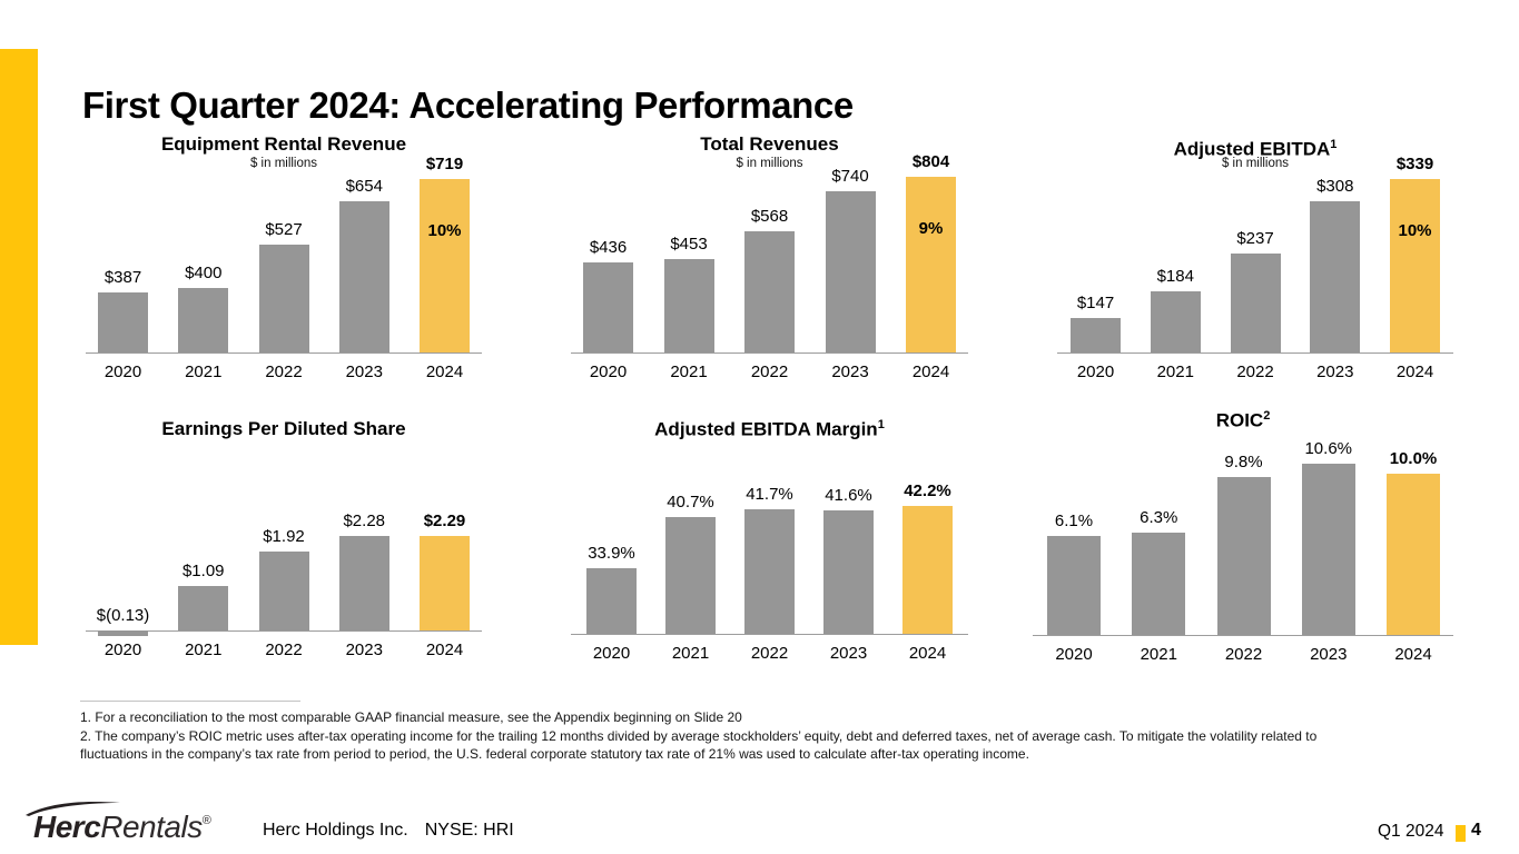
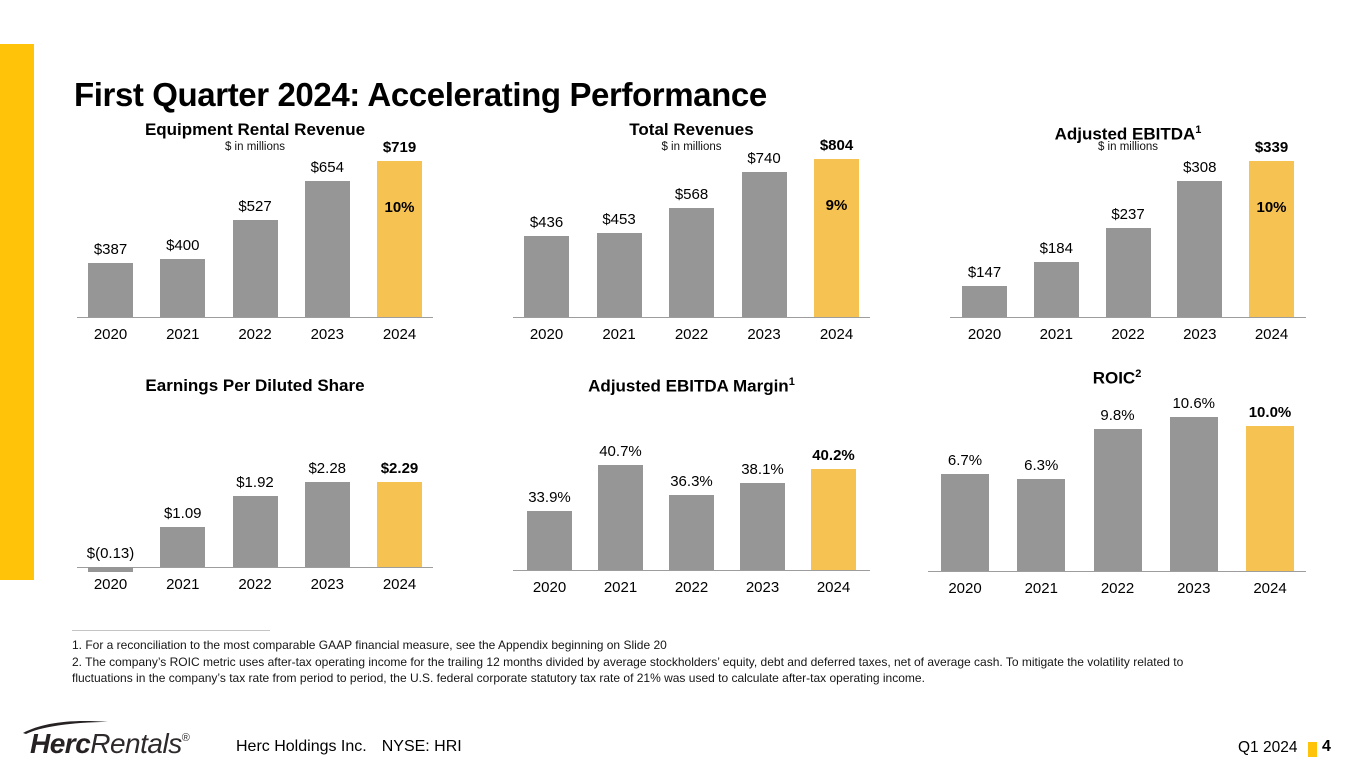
Adjusted EBITDA Margin/2022: 41.7% -> 36.3%
Adjusted EBITDA Margin/2023: 41.6% -> 38.1%
Adjusted EBITDA Margin/2024: 42.2% -> 40.2%
ROIC/2020: 6.1% -> 6.7%
